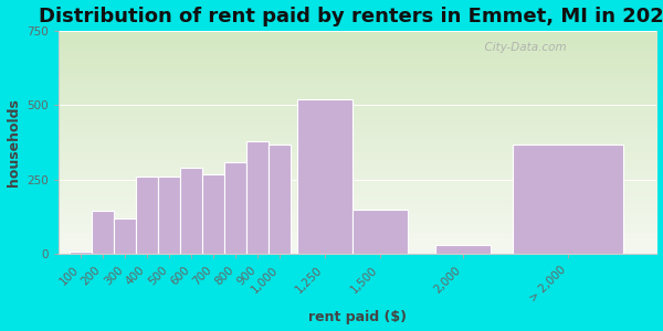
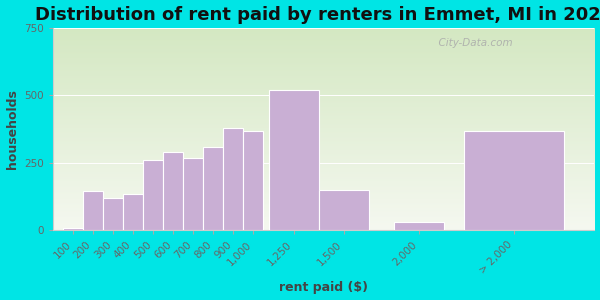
400: 260 -> 135
